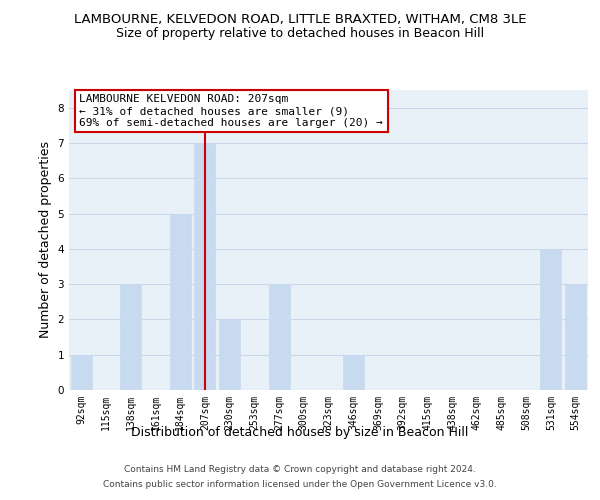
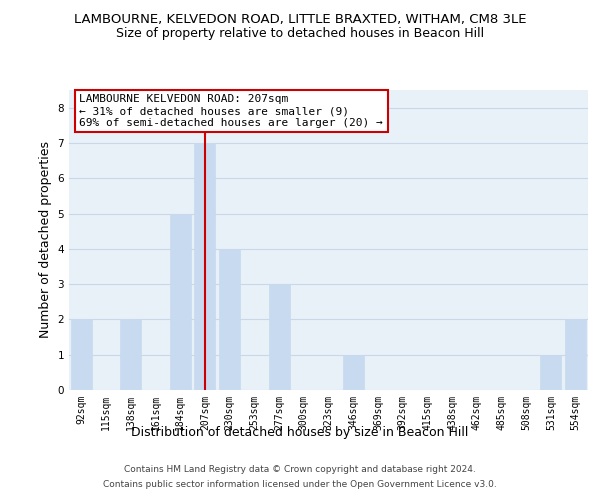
92sqm: 1 -> 2
138sqm: 3 -> 2
230sqm: 2 -> 4
531sqm: 4 -> 1
554sqm: 3 -> 2
